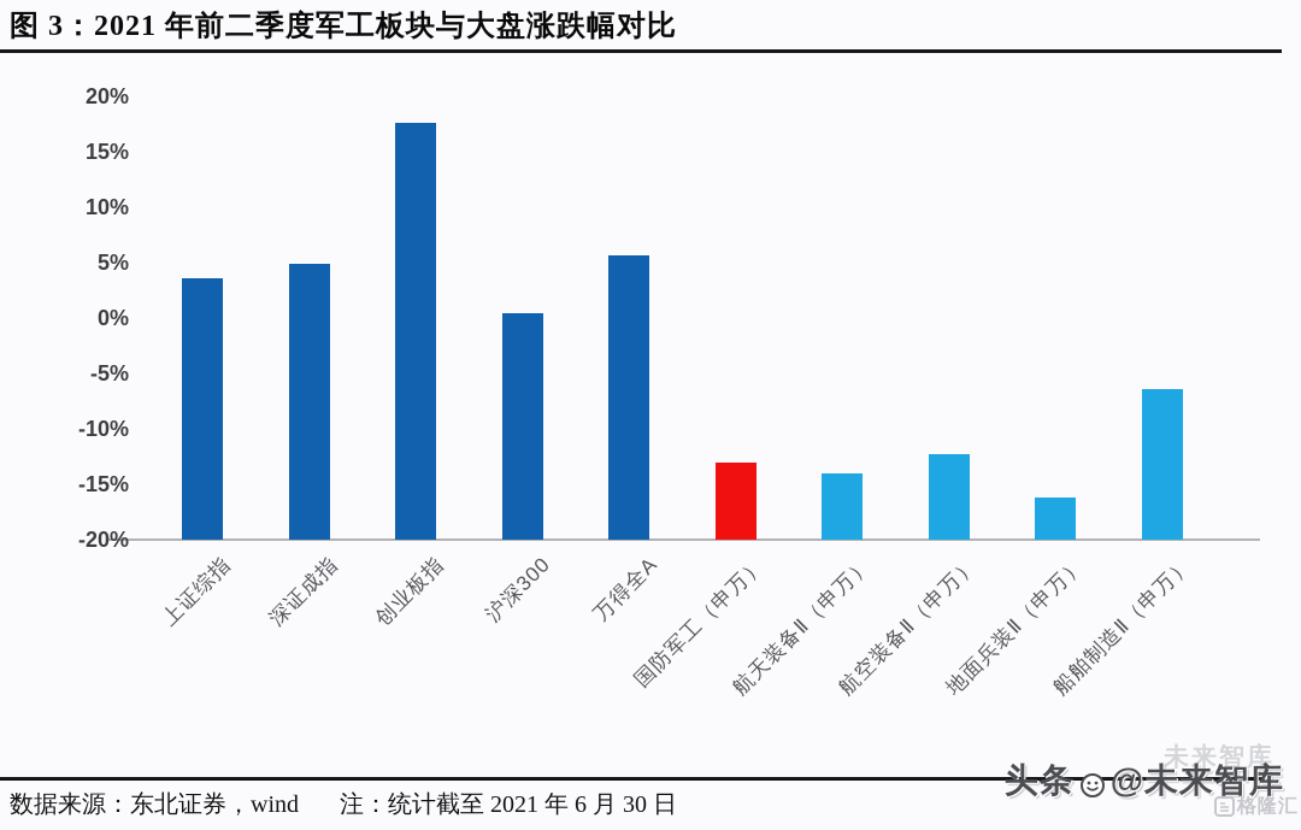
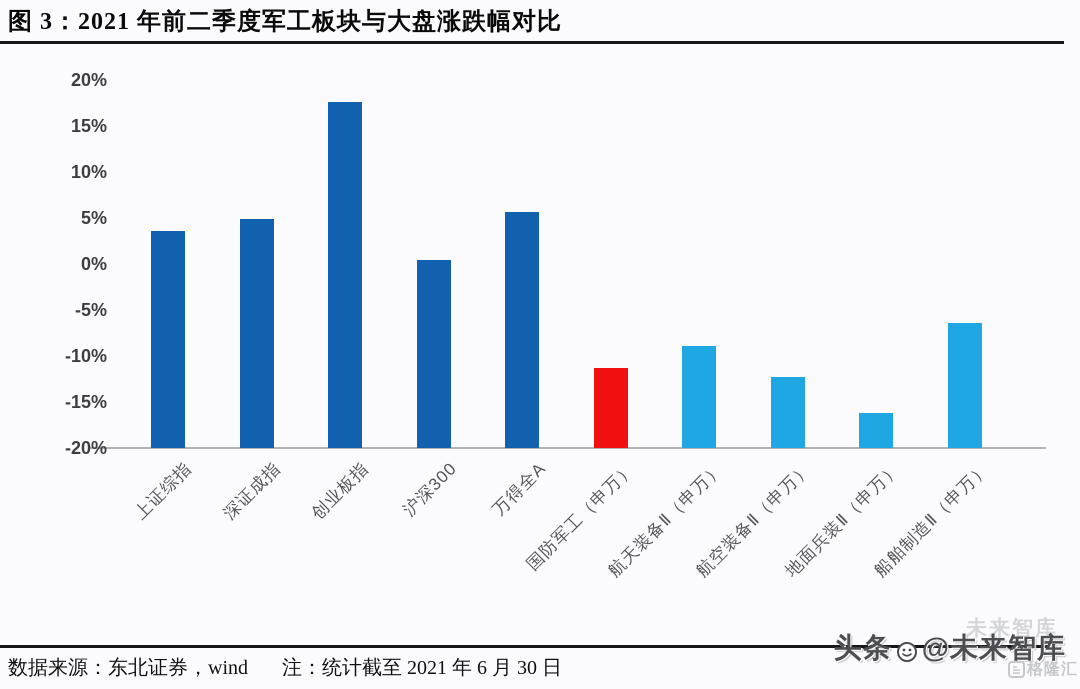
国防军工（申万）: -13% -> -11%
航天装备Ⅱ（申万）: -14% -> -9%
